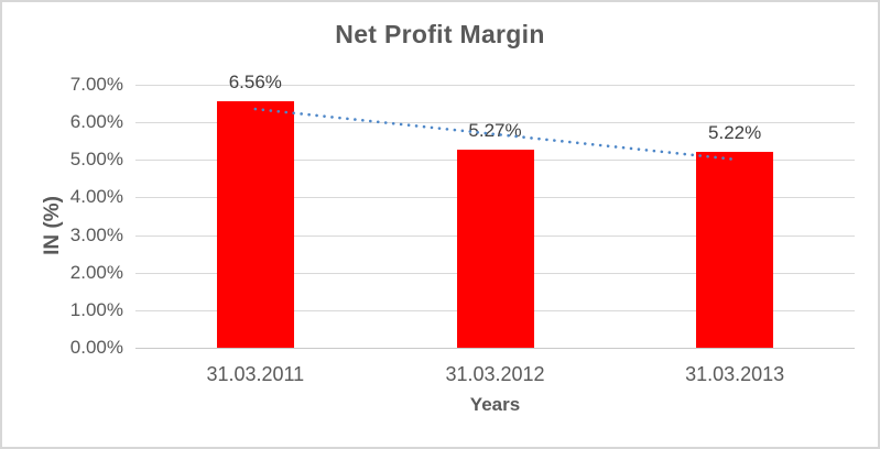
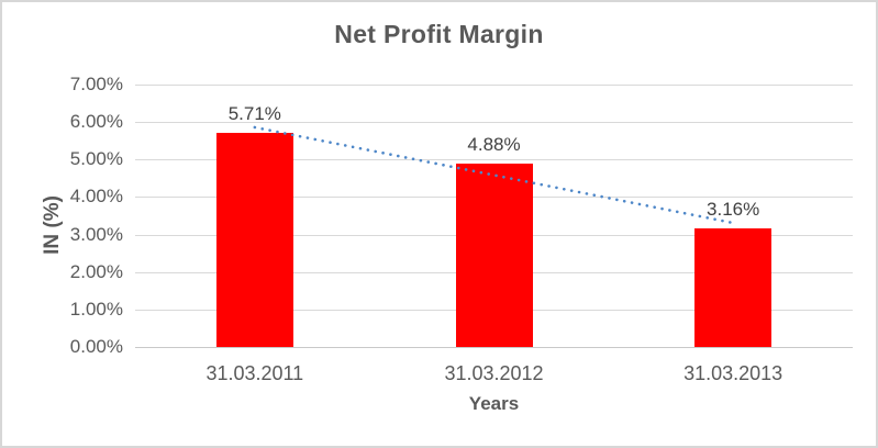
31.03.2011: 6.56% -> 5.71%
31.03.2012: 5.27% -> 4.88%
31.03.2013: 5.22% -> 3.16%
